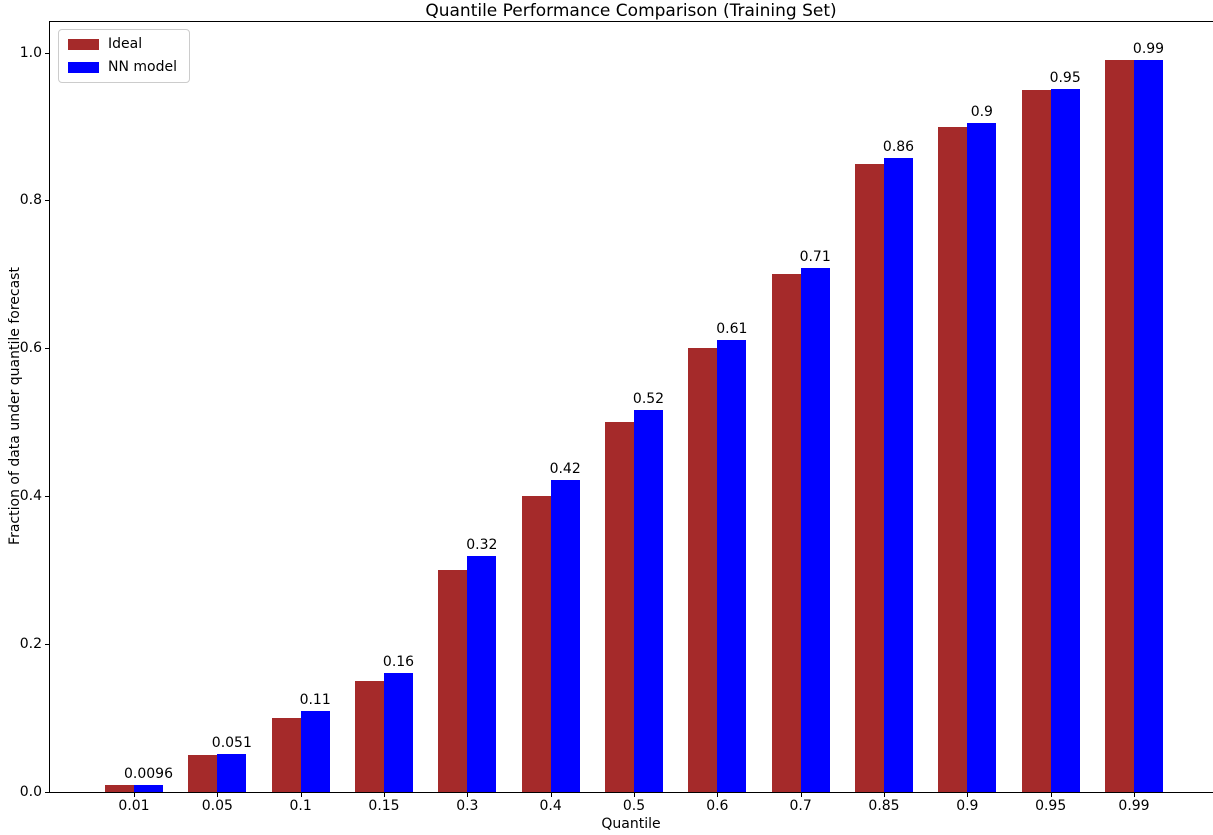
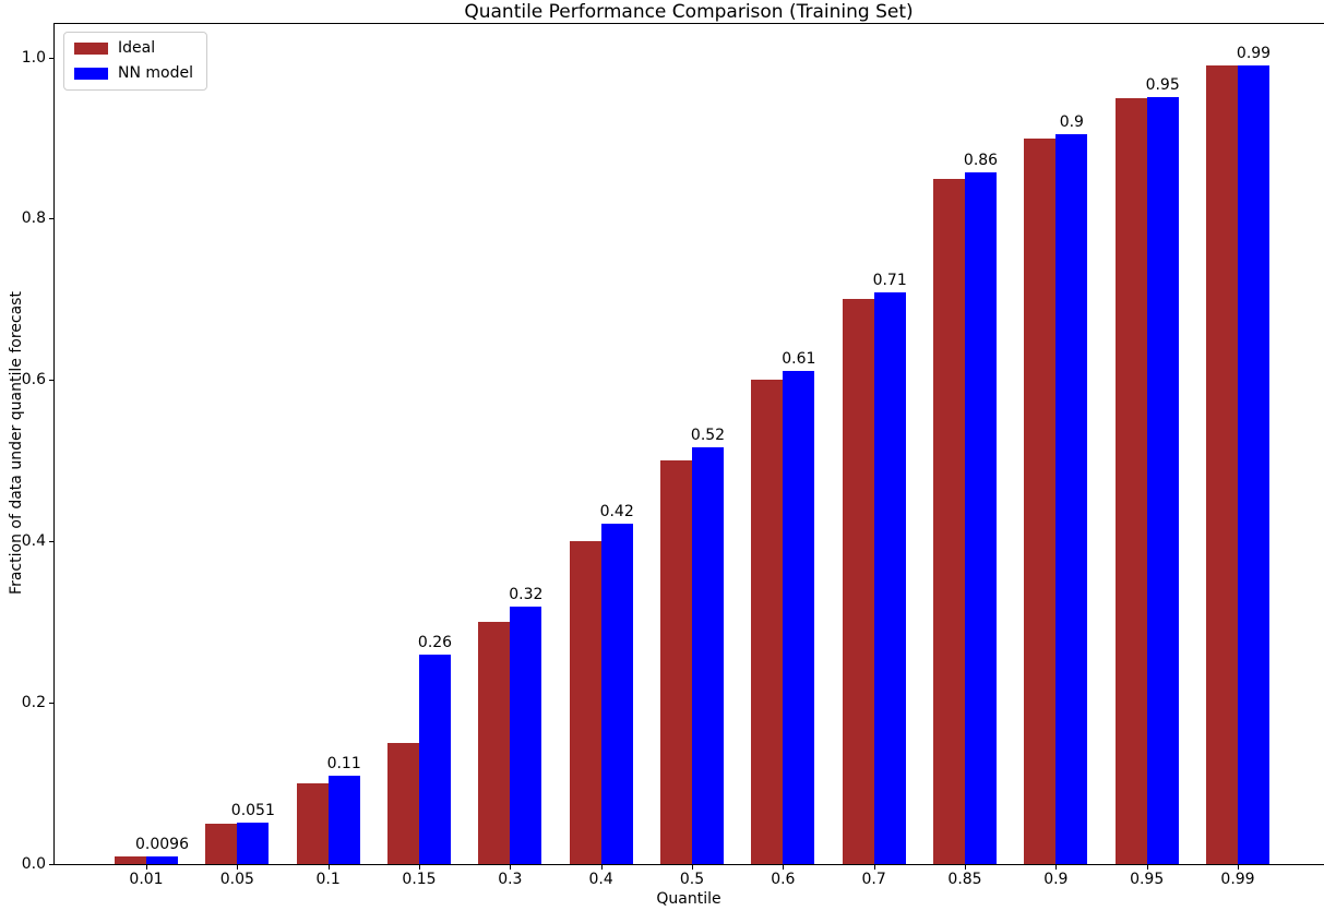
NN model/0.15: 0.16 -> 0.26
